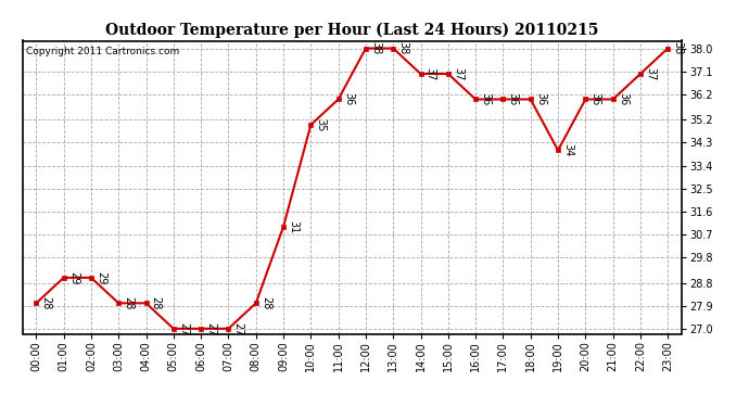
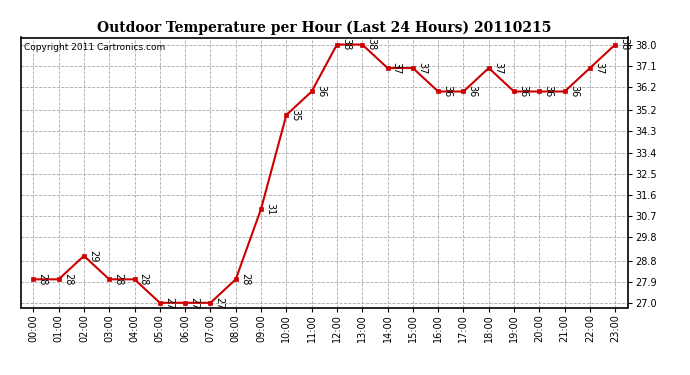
01:00: 29 -> 28
18:00: 36 -> 37
19:00: 34 -> 36
